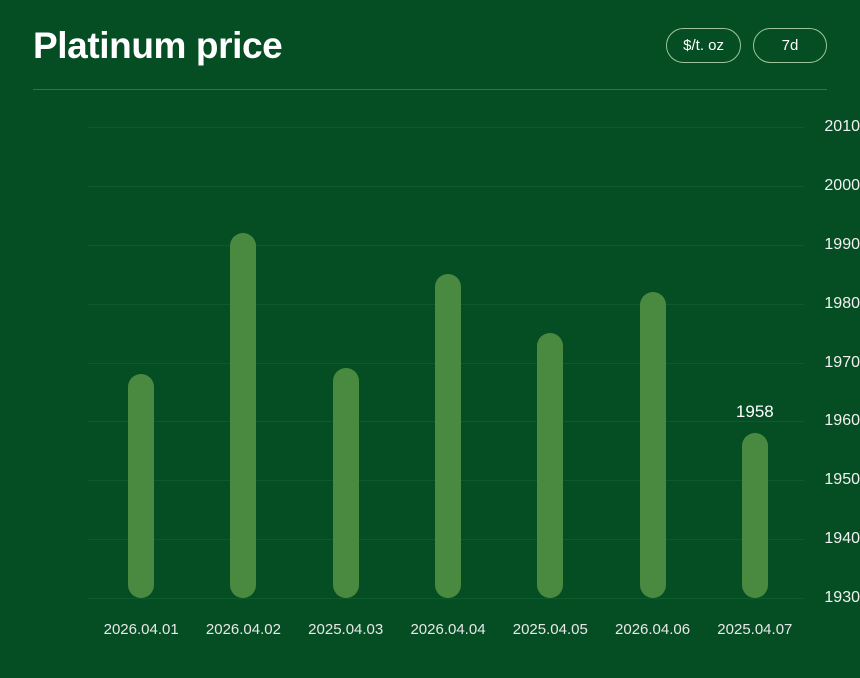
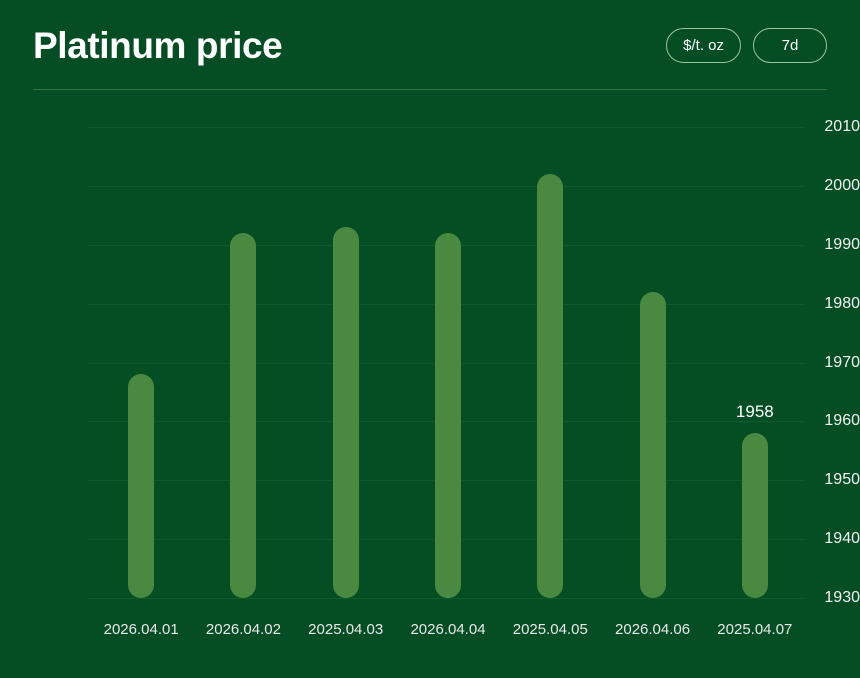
2025.04.03: 1969 -> 1993
2026.04.04: 1985 -> 1992
2025.04.05: 1975 -> 2002
